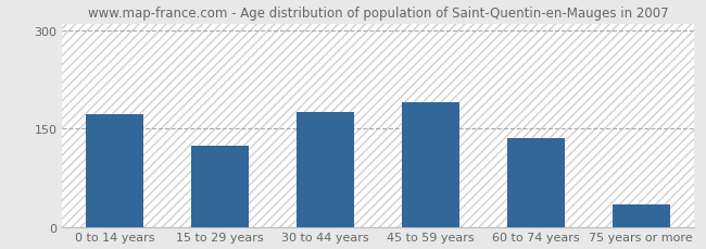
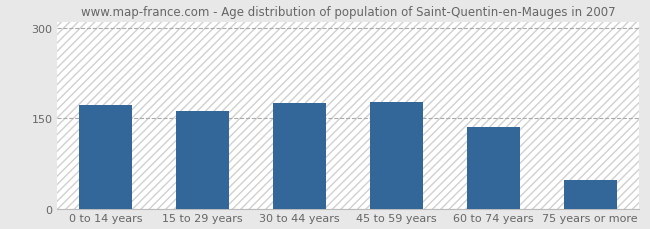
15 to 29 years: 124 -> 161
45 to 59 years: 190 -> 176
75 years or more: 34 -> 48
